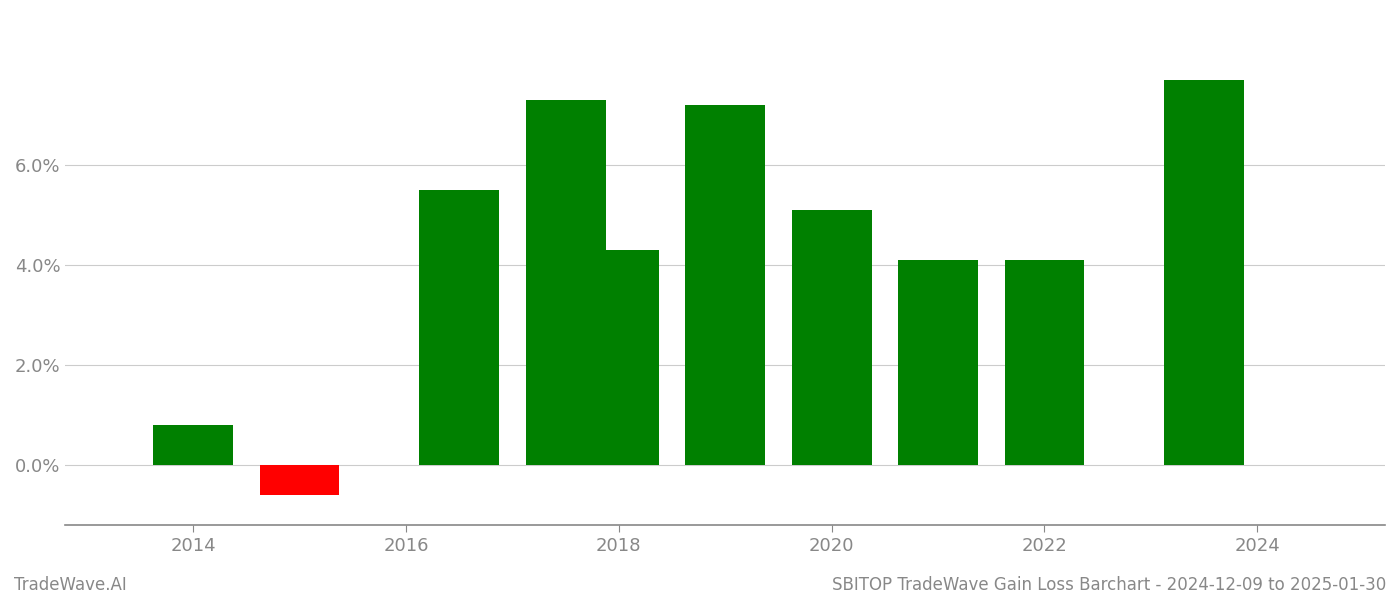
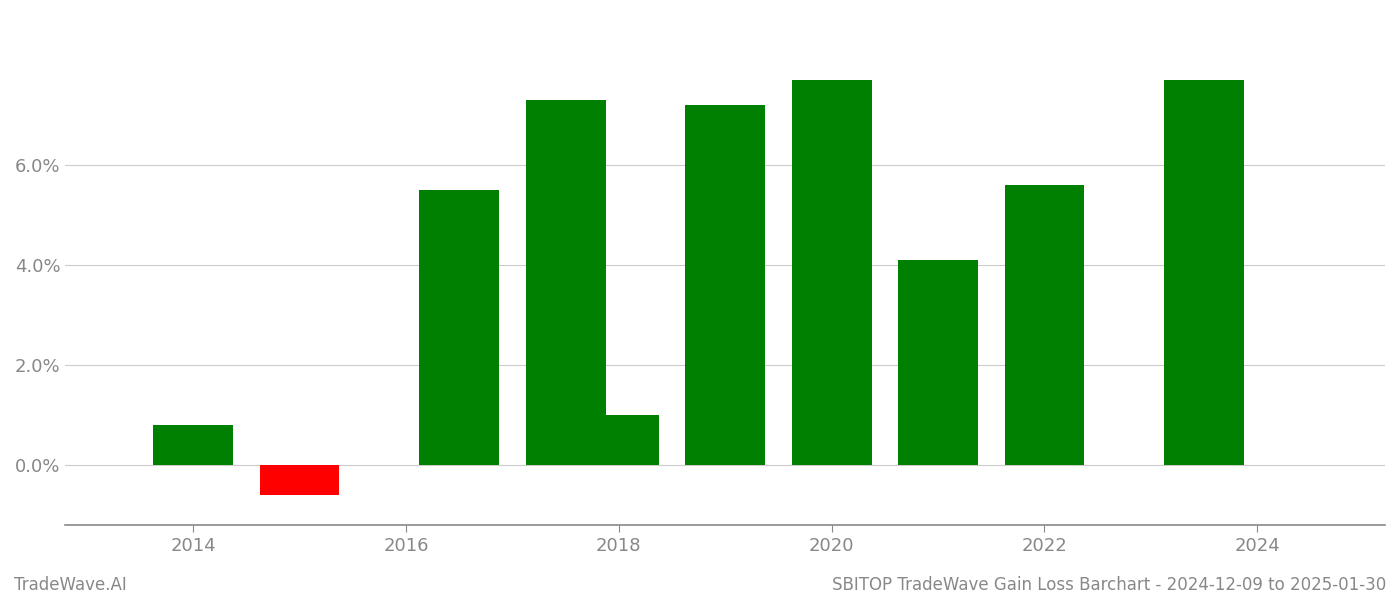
2018: 4.3% -> 1.0%
2020: 5.1% -> 7.7%
2022: 4.1% -> 5.6%
